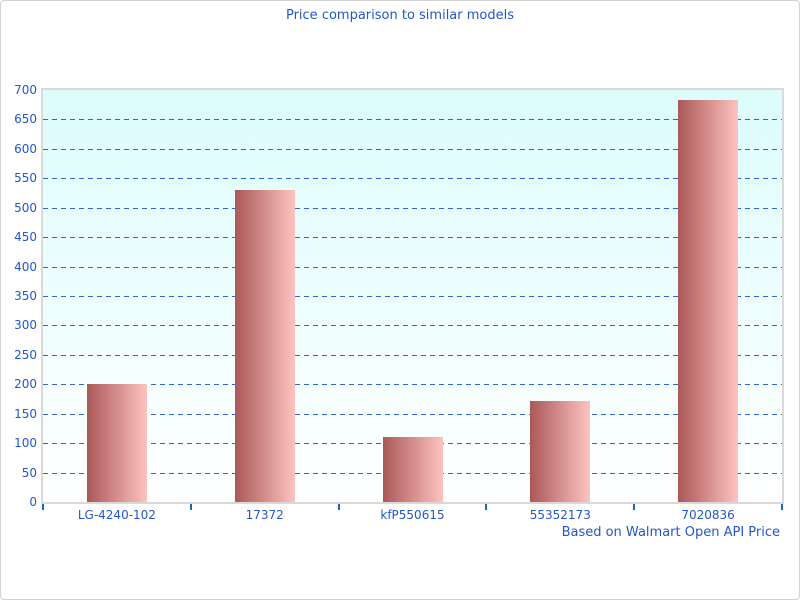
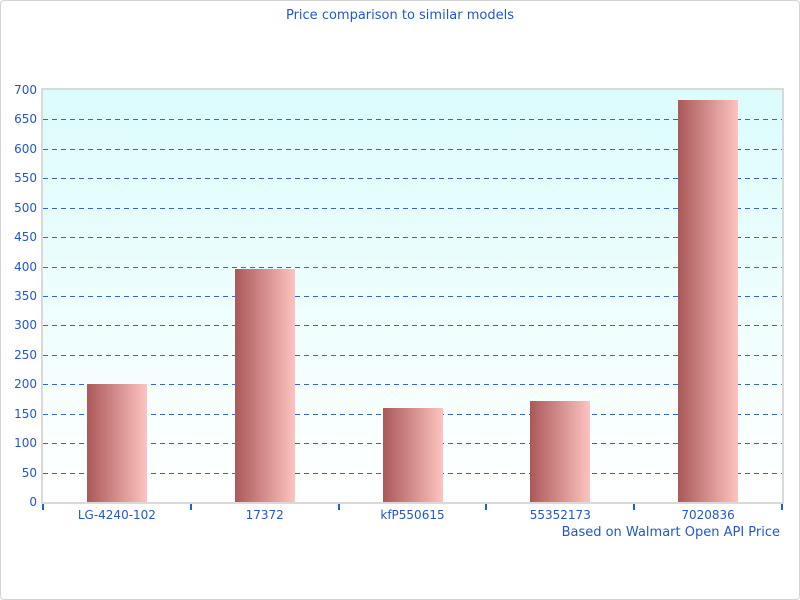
17372: 530 -> 400
kfP550615: 110 -> 160
